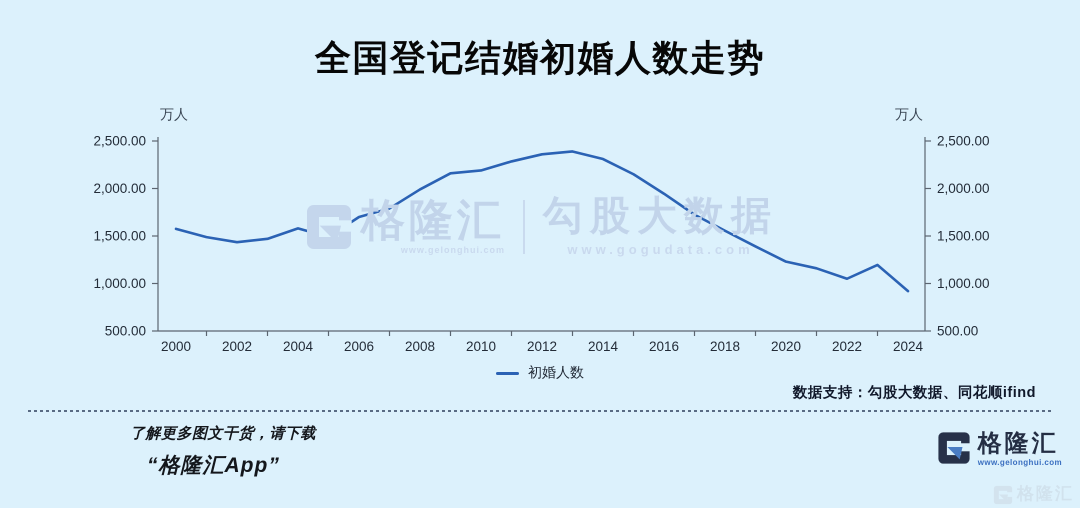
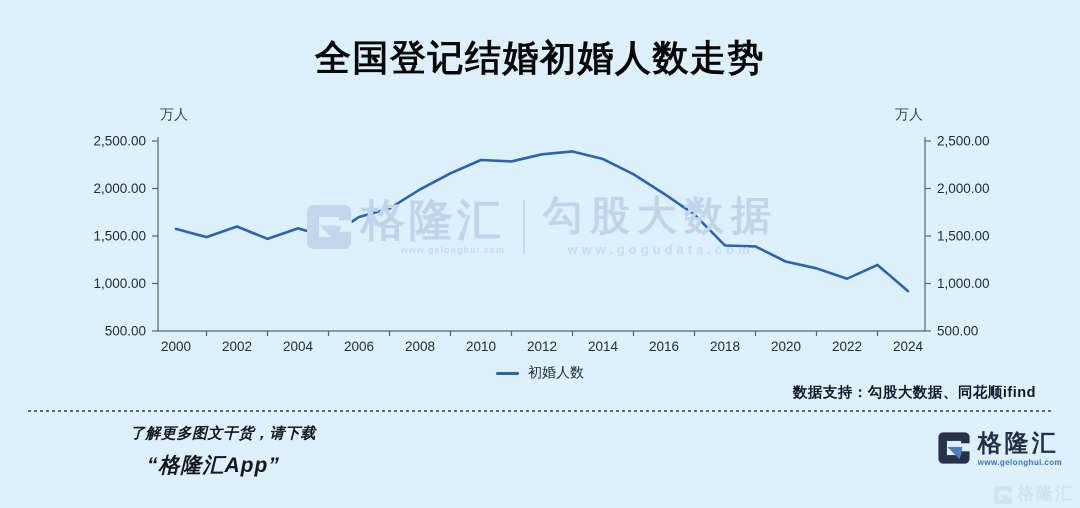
2002: 1400 -> 1600
2010: 2200 -> 2300
2018: 1600 -> 1400
